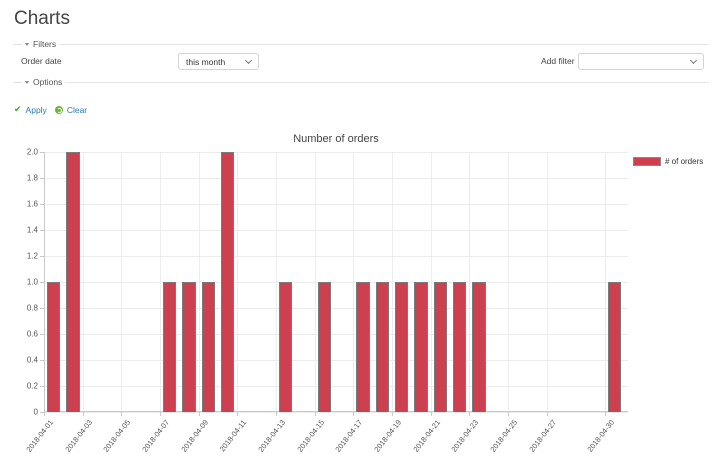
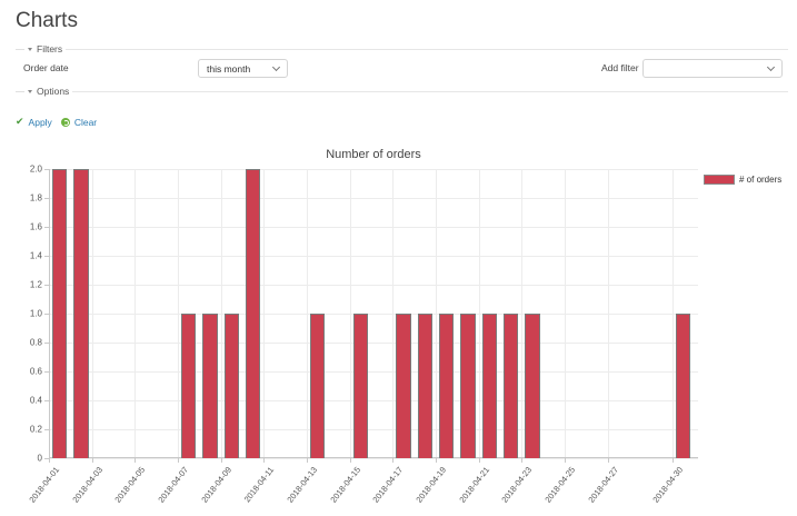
2018-04-01: 1 -> 2
